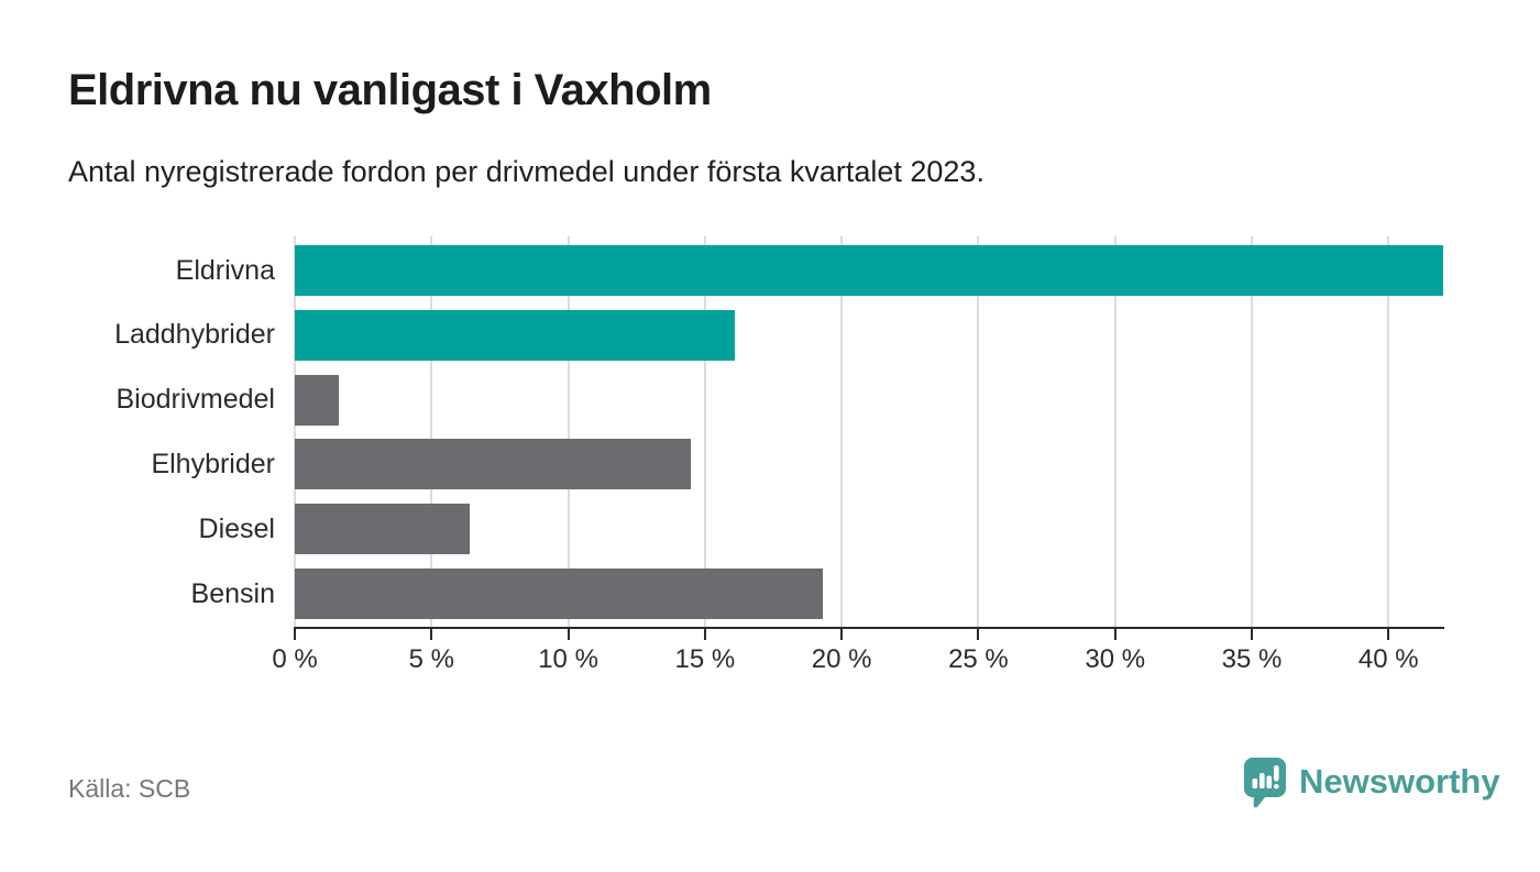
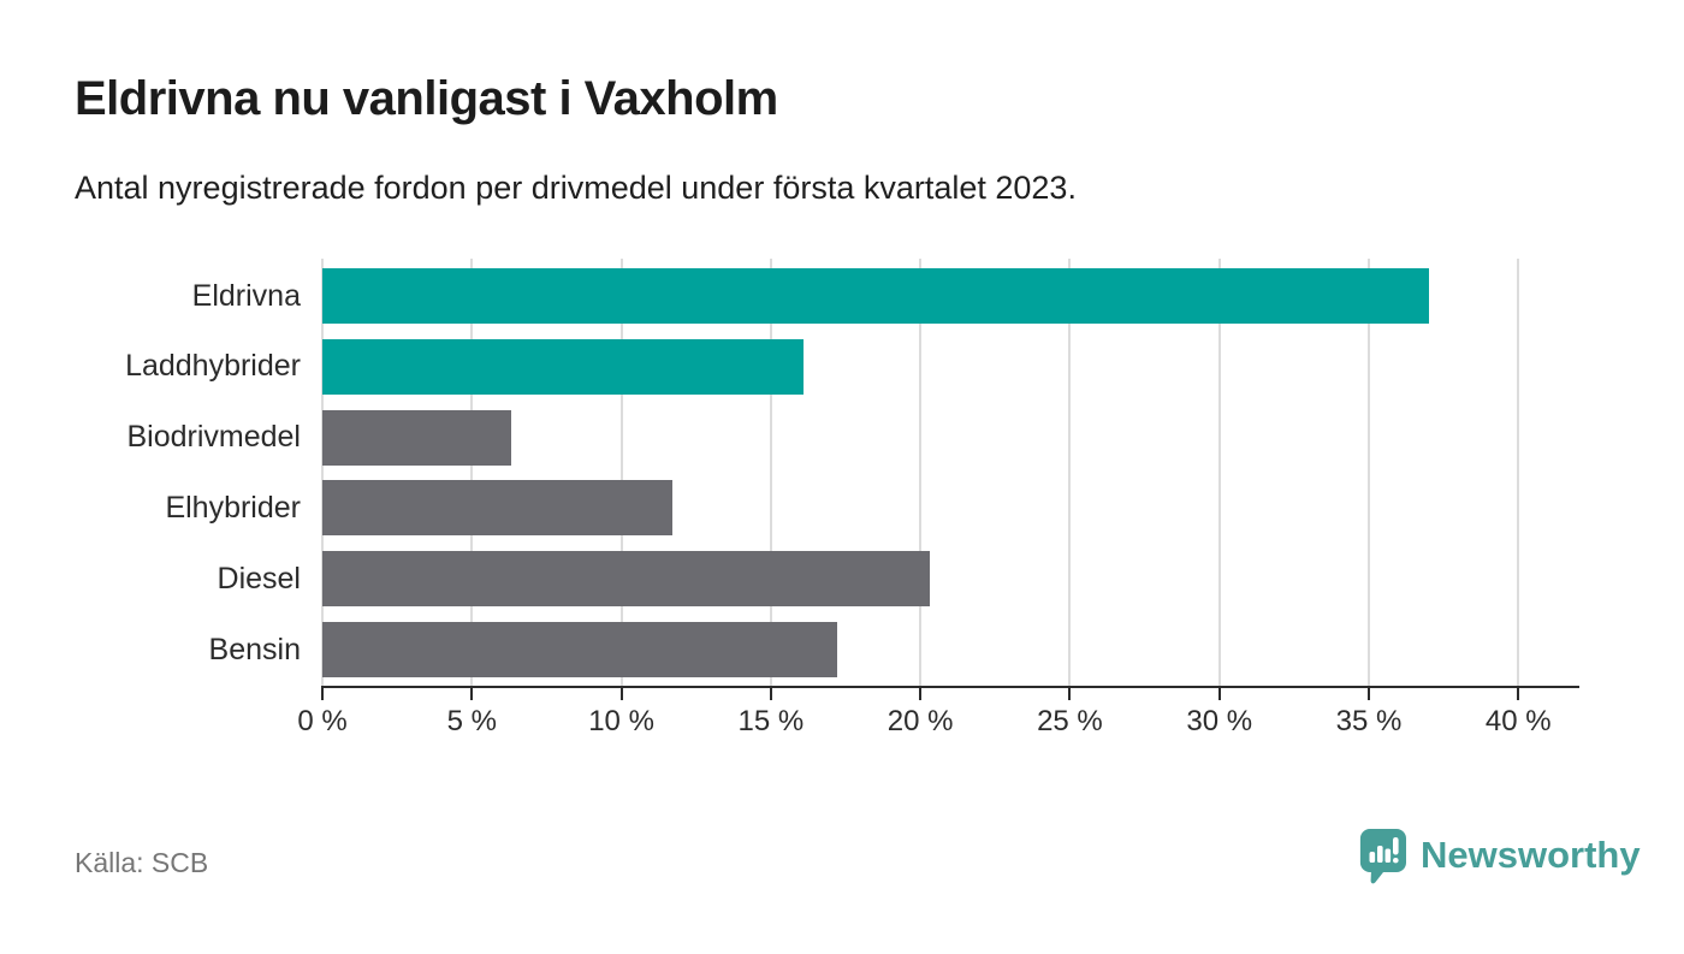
Eldrivna: 42.0% -> 37.0%
Biodrivmedel: 1.6% -> 6.3%
Elhybrider: 14.5% -> 11.7%
Diesel: 6.4% -> 20.3%
Bensin: 19.3% -> 17.2%
